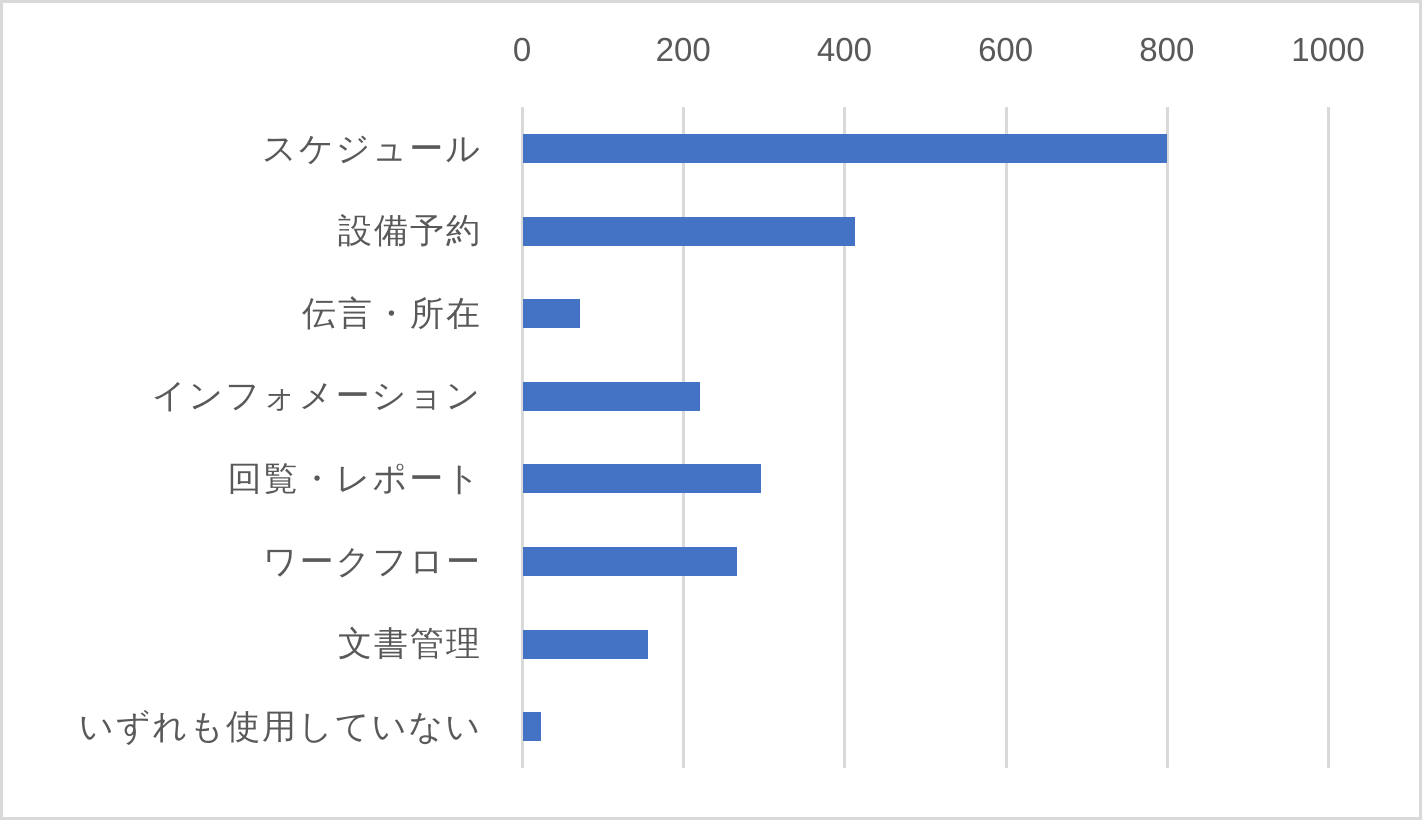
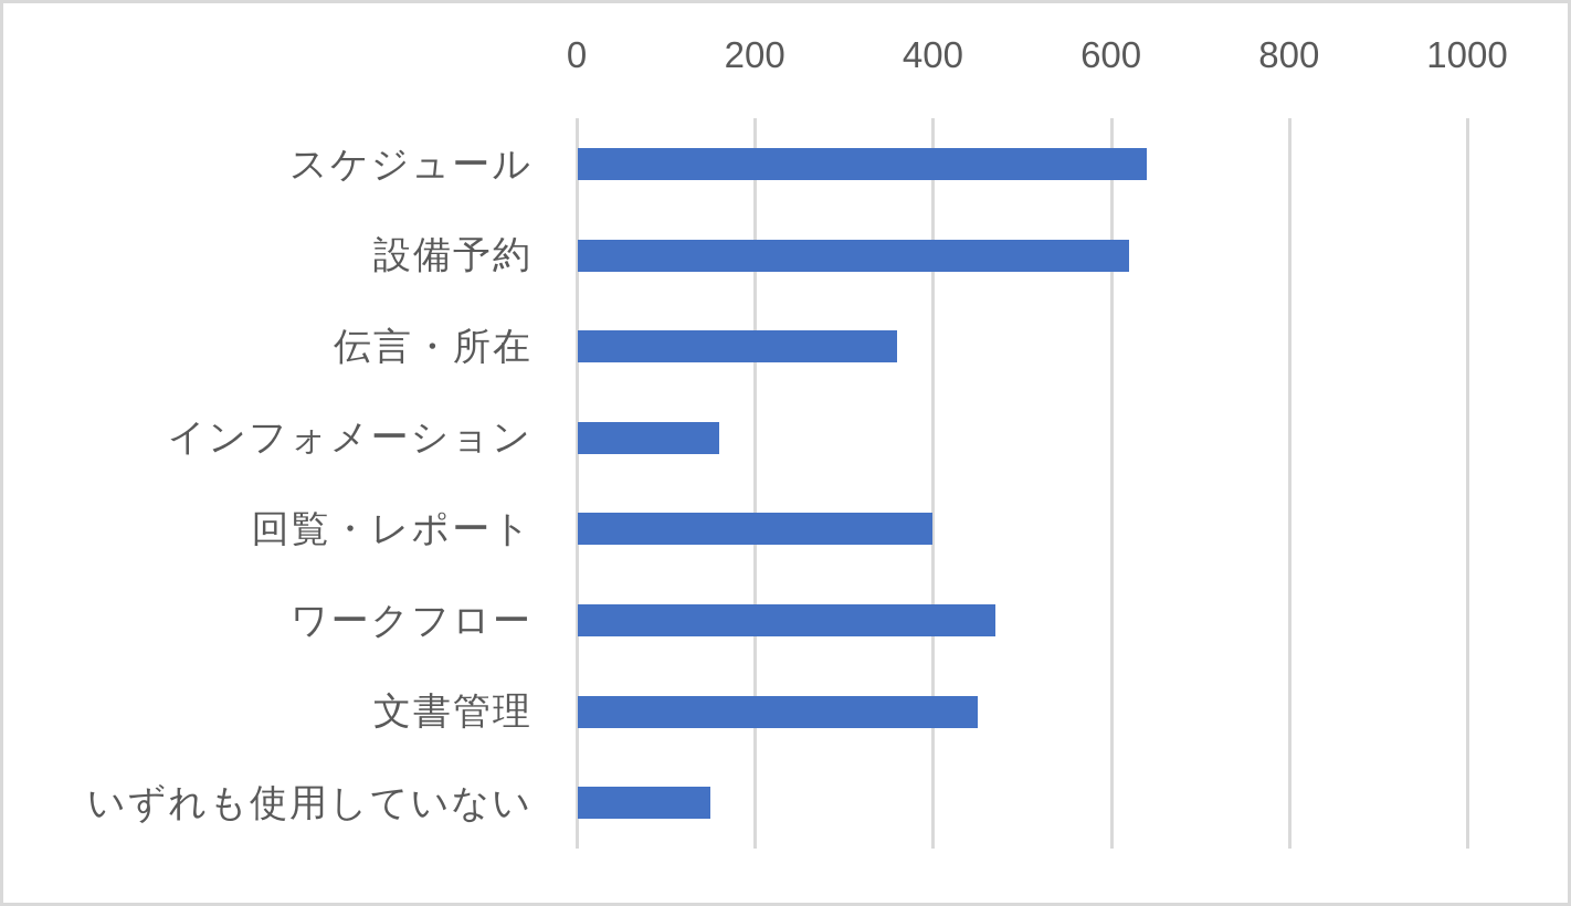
スケジュール: 800 -> 640
設備予約: 410 -> 620
伝言・所在: 70 -> 360
インフォメーション: 220 -> 160
回覧・レポート: 300 -> 400
ワークフロー: 270 -> 470
文書管理: 160 -> 450
いずれも使用していない: 20 -> 150
